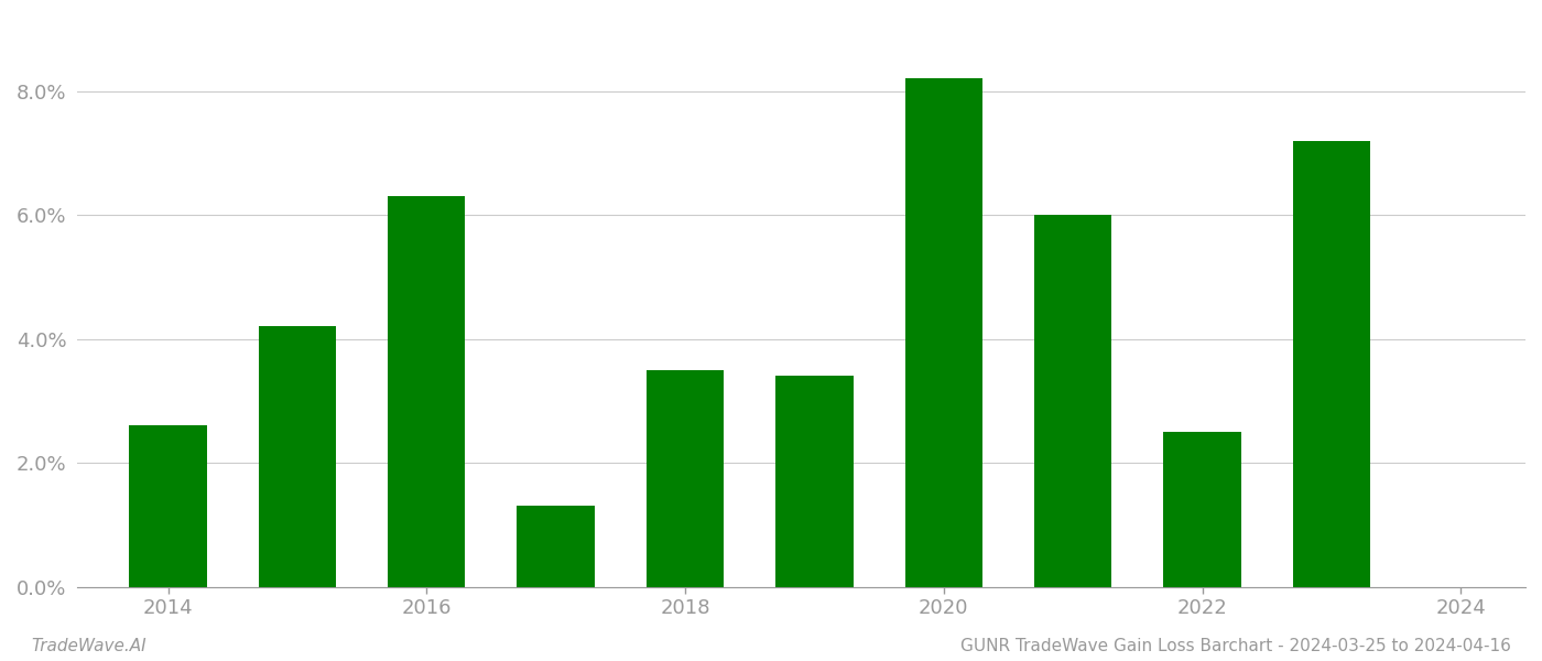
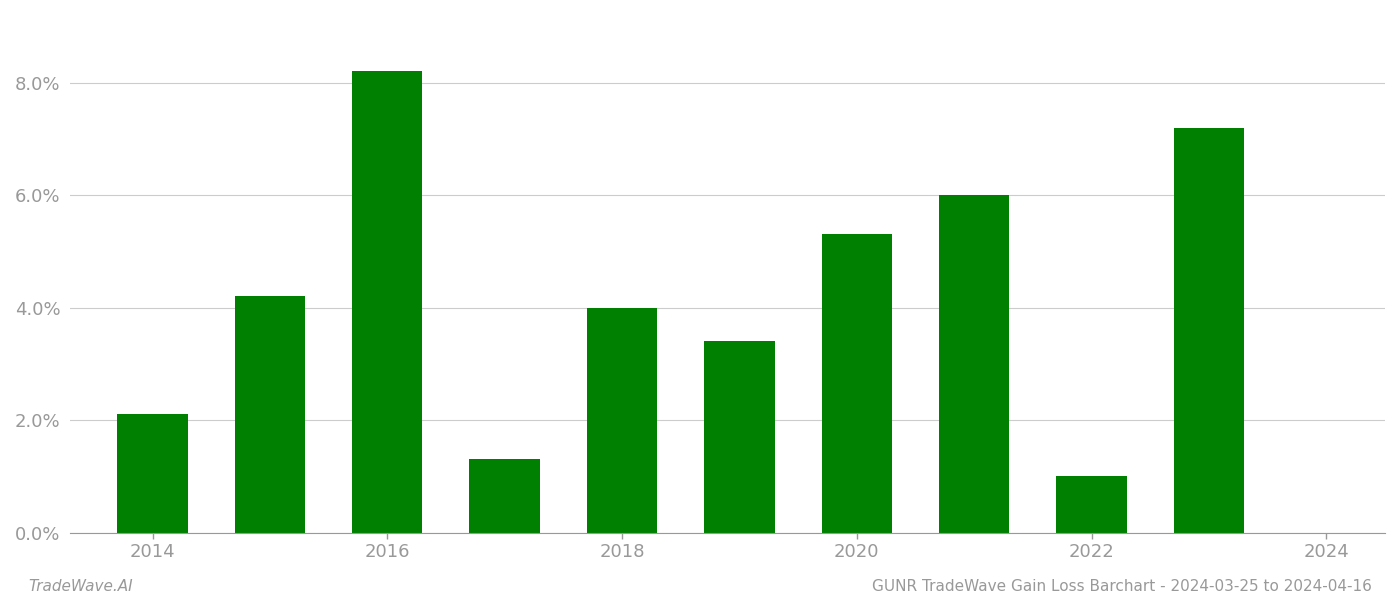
2014: 2.6% -> 2.1%
2016: 6.3% -> 8.2%
2018: 3.5% -> 4.0%
2020: 8.2% -> 5.3%
2022: 2.5% -> 1.0%
